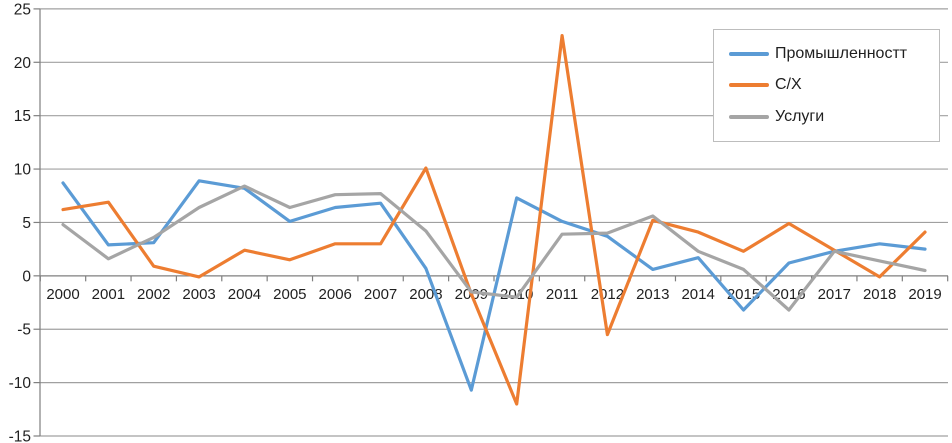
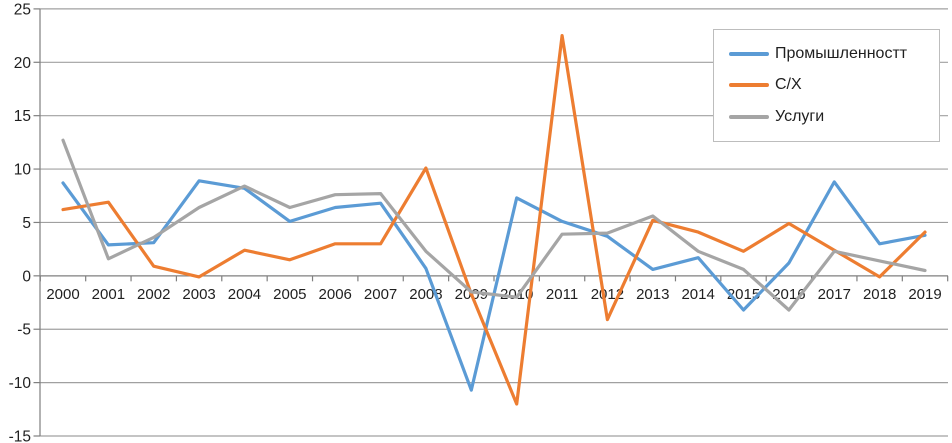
Услуги/2000: 4.8 -> 12.7
Услуги/2008: 4.2 -> 2.3
С/Х/2012: -5.5 -> -4.1
Промышленностт/2017: 2.3 -> 8.8
Промышленностт/2019: 2.5 -> 3.8
